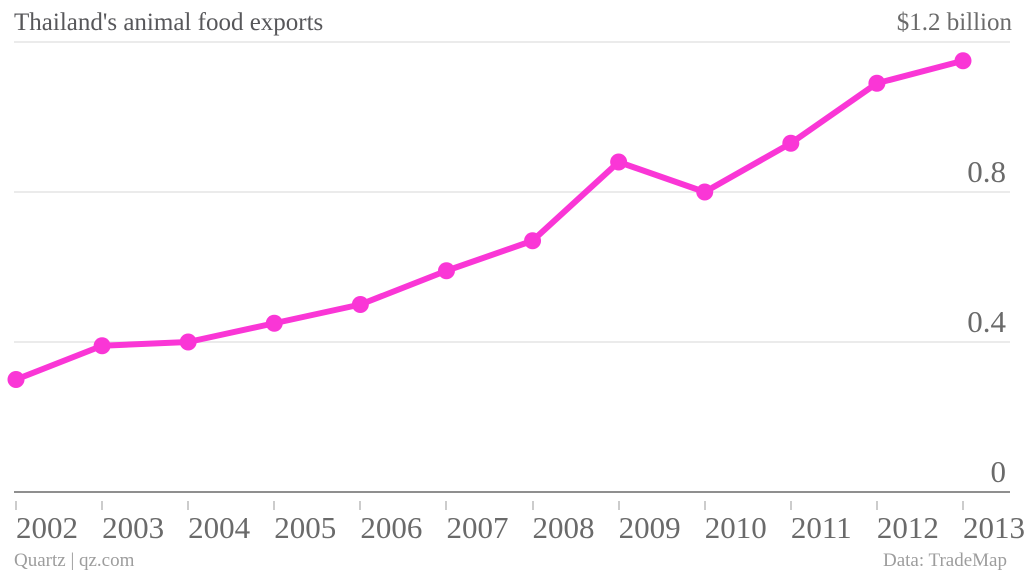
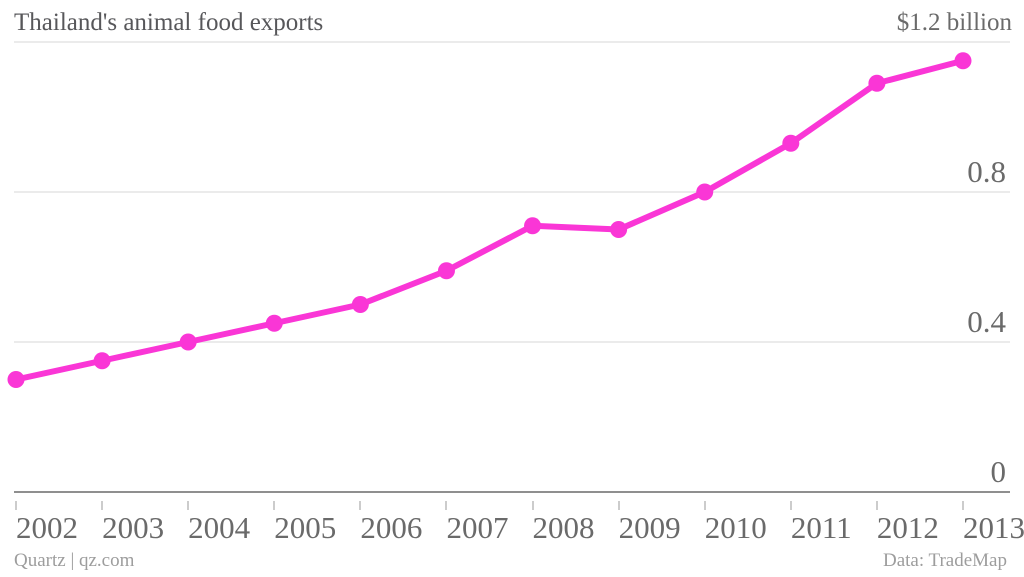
2003: 0.39 -> 0.35
2008: 0.67 -> 0.71
2009: 0.88 -> 0.70
